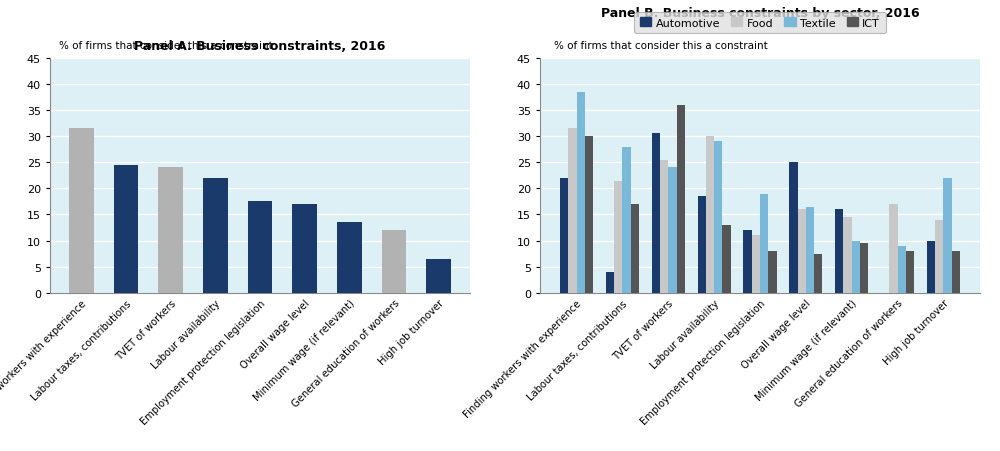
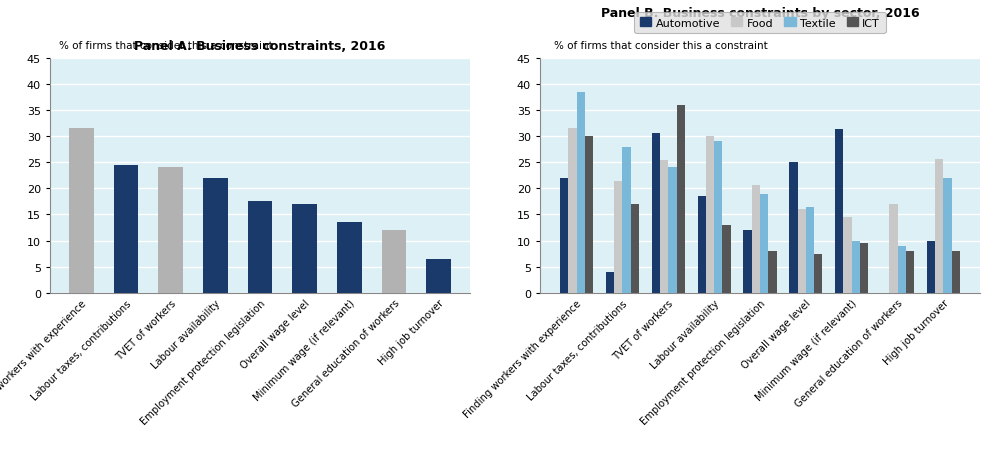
Panel B. Business constraints by sector, 2016/Food/Employment protection legislation: 11.0 -> 20.6
Panel B. Business constraints by sector, 2016/Automotive/Minimum wage (if relevant): 16.0 -> 31.4
Panel B. Business constraints by sector, 2016/Food/High job turnover: 14.0 -> 25.6
